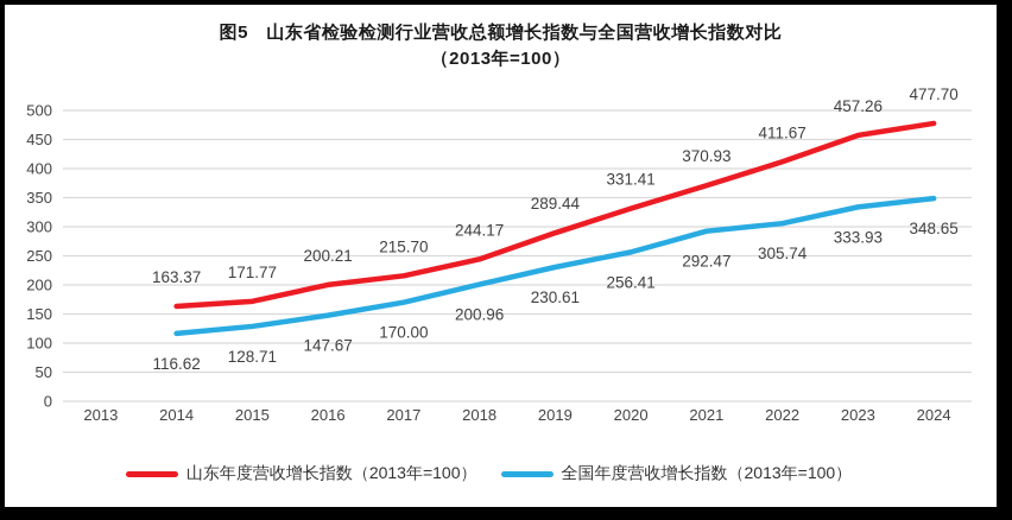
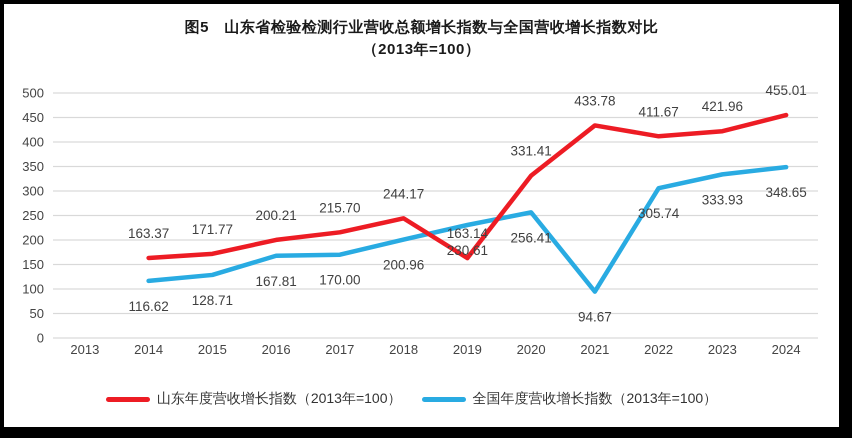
全国年度营收增长指数（2013年=100）/2016: 147.67 -> 167.81
山东年度营收增长指数（2013年=100）/2019: 289.44 -> 163.14
山东年度营收增长指数（2013年=100）/2021: 370.93 -> 433.78
全国年度营收增长指数（2013年=100）/2021: 292.47 -> 94.67
山东年度营收增长指数（2013年=100）/2023: 457.26 -> 421.96
山东年度营收增长指数（2013年=100）/2024: 477.70 -> 455.01
